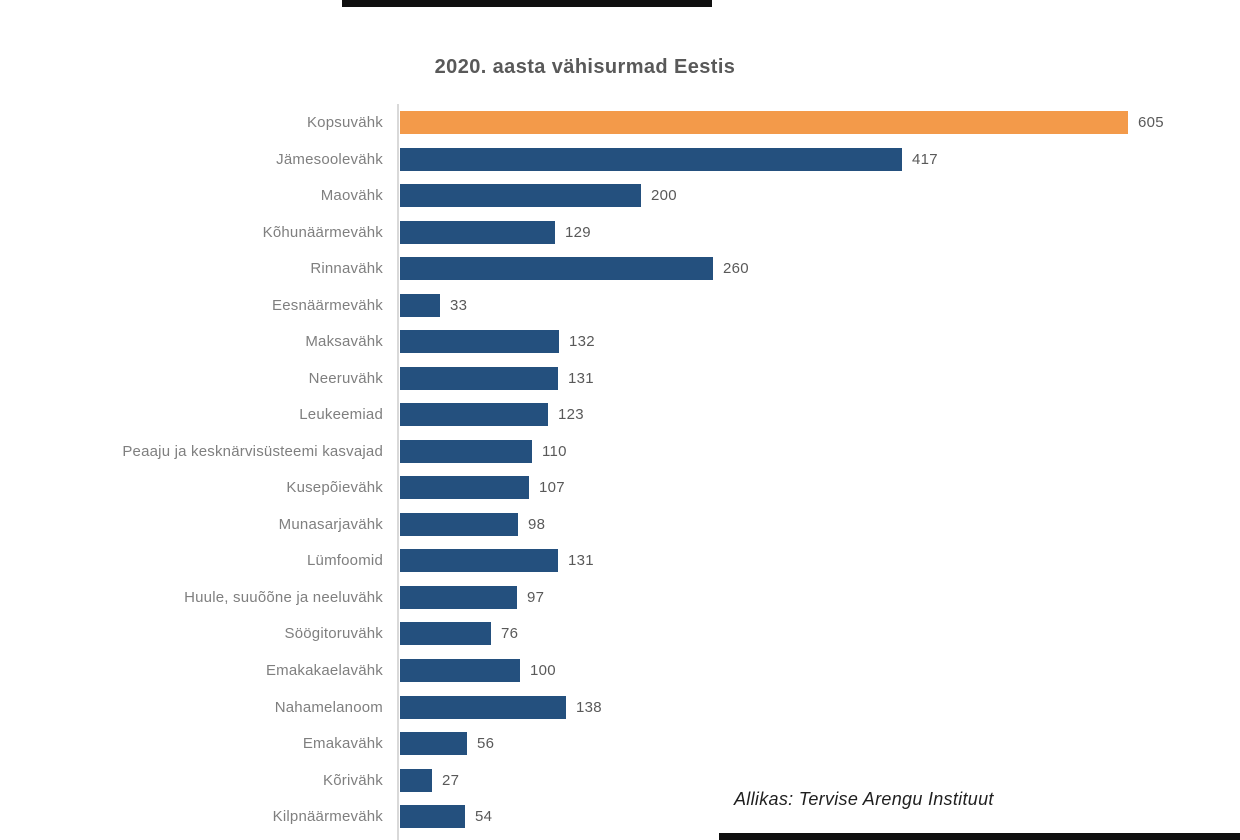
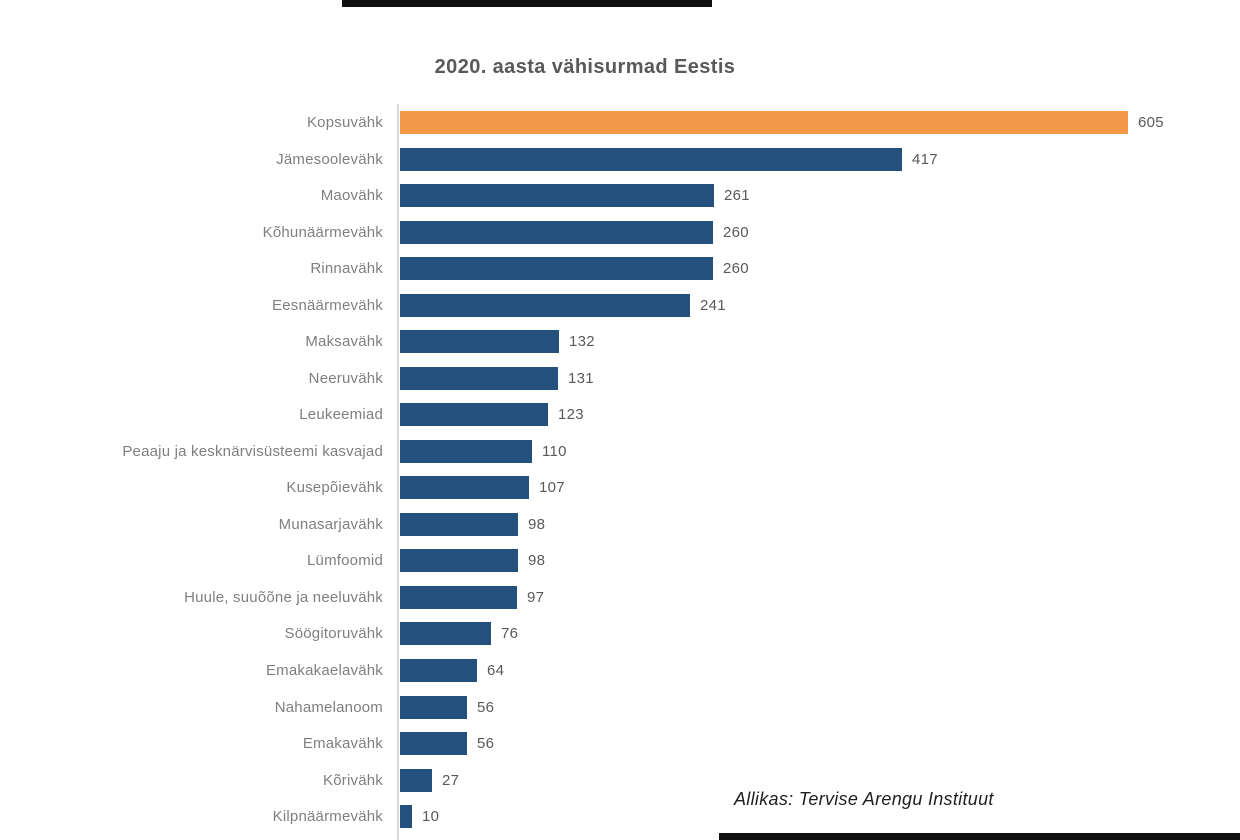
Maovähk: 200 -> 261
Kõhunäärmevähk: 129 -> 260
Eesnäärmevähk: 33 -> 241
Lümfoomid: 131 -> 98
Emakakaelavähk: 100 -> 64
Nahamelanoom: 138 -> 56
Kilpnäärmevähk: 54 -> 10
